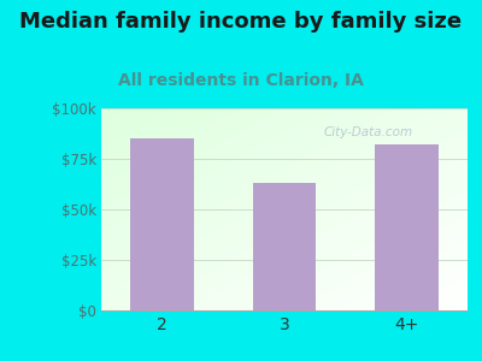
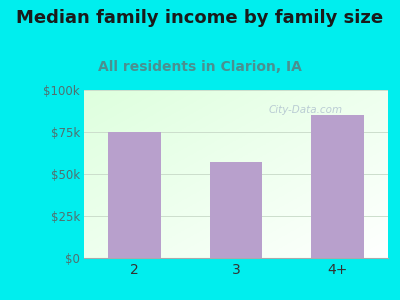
2: $85k -> $75k
3: $63k -> $57k
4+: $82k -> $85k
